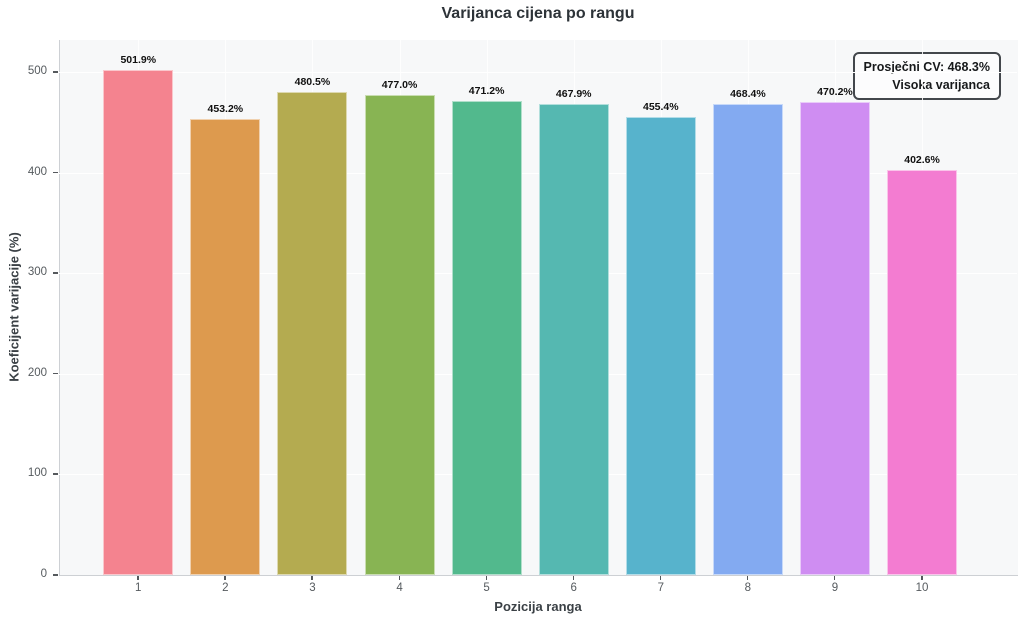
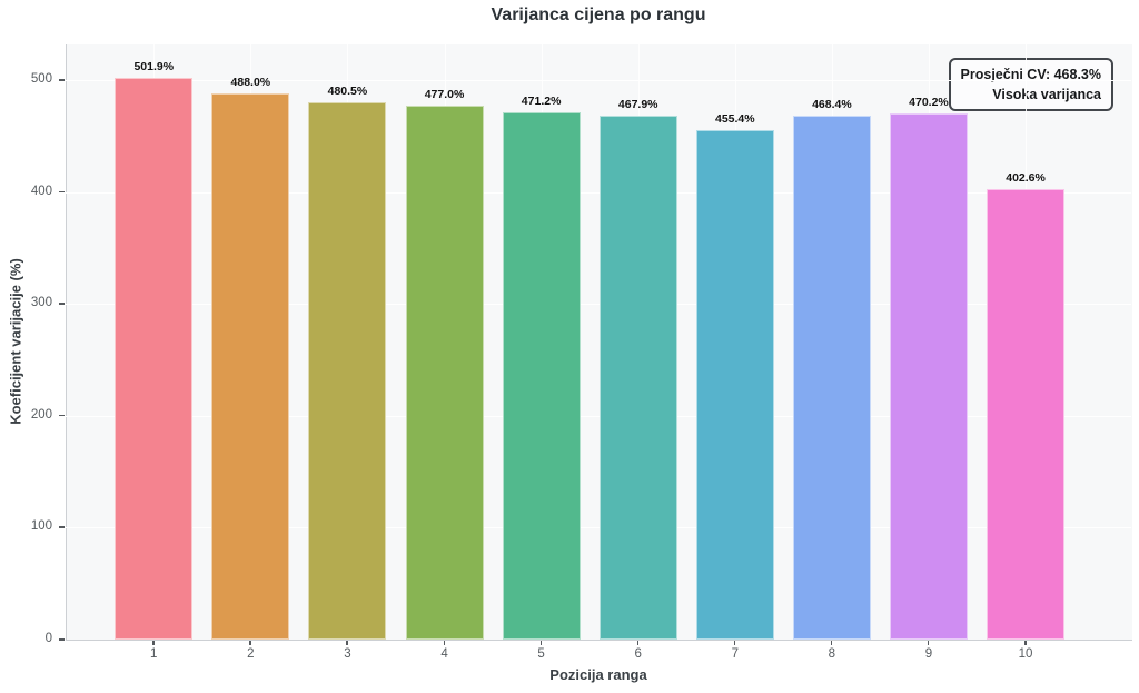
2: 453.2% -> 488.0%
